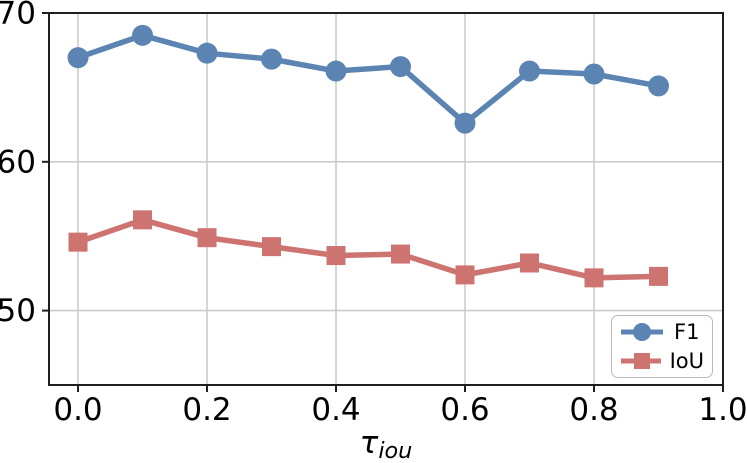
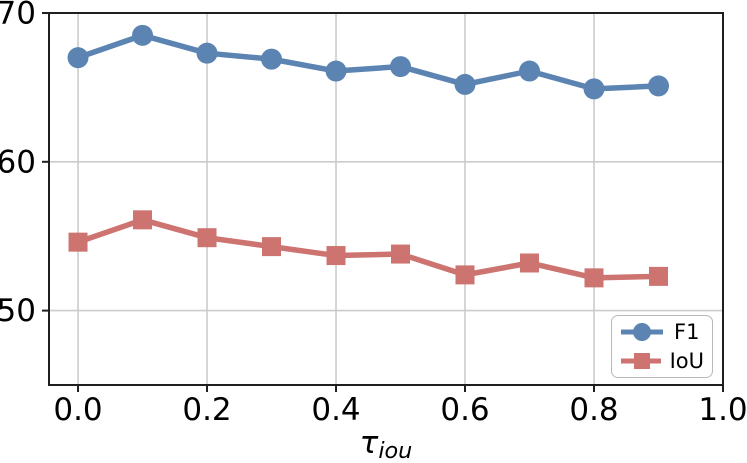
F1/0.6: 62.6 -> 65.2
F1/0.8: 65.9 -> 64.9
